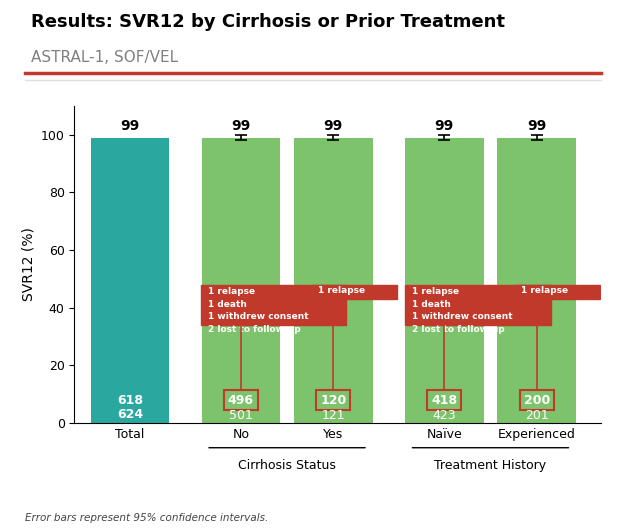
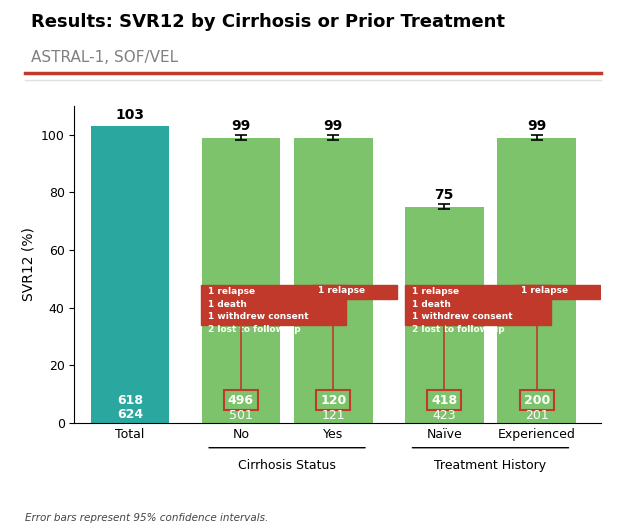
Total: 99 -> 103
Naïve: 99 -> 75
